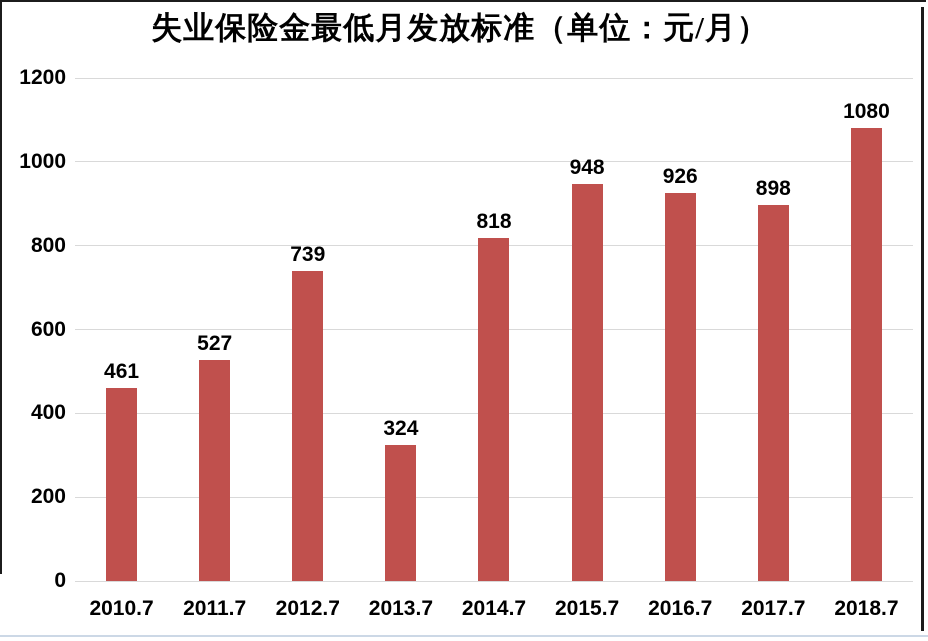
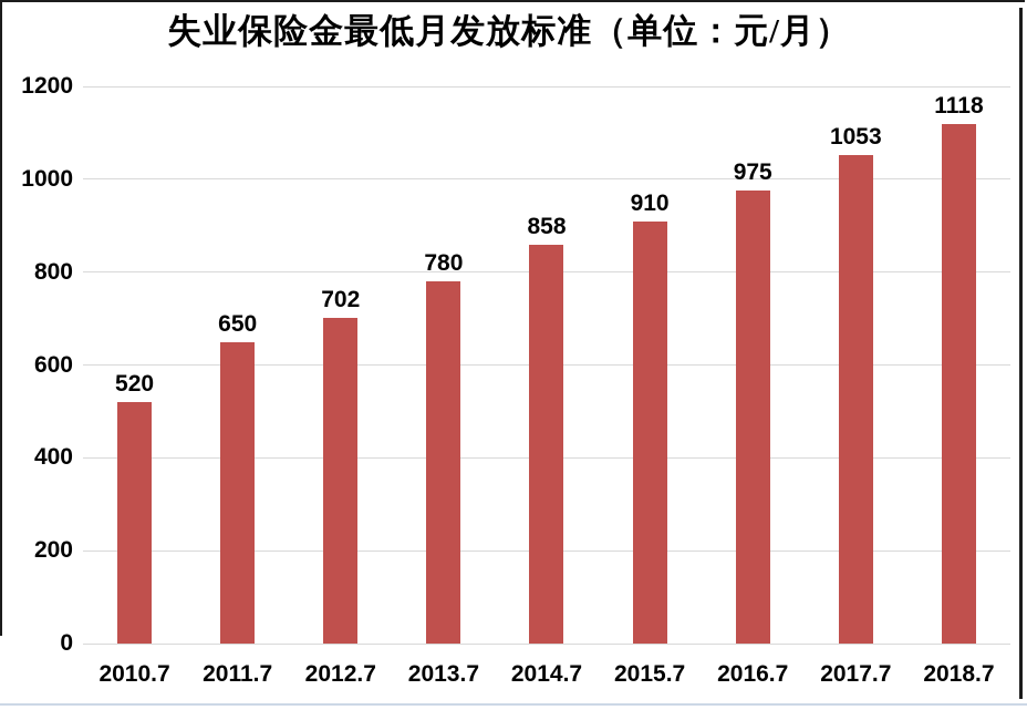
2010.7: 461 -> 520
2011.7: 527 -> 650
2012.7: 739 -> 702
2013.7: 324 -> 780
2014.7: 818 -> 858
2015.7: 948 -> 910
2016.7: 926 -> 975
2017.7: 898 -> 1053
2018.7: 1080 -> 1118
